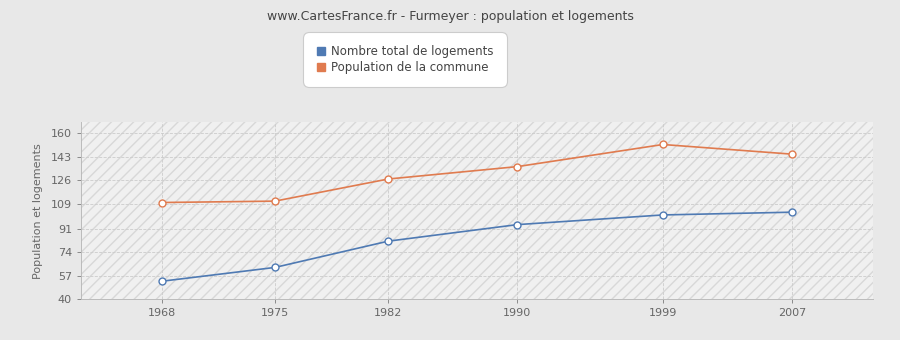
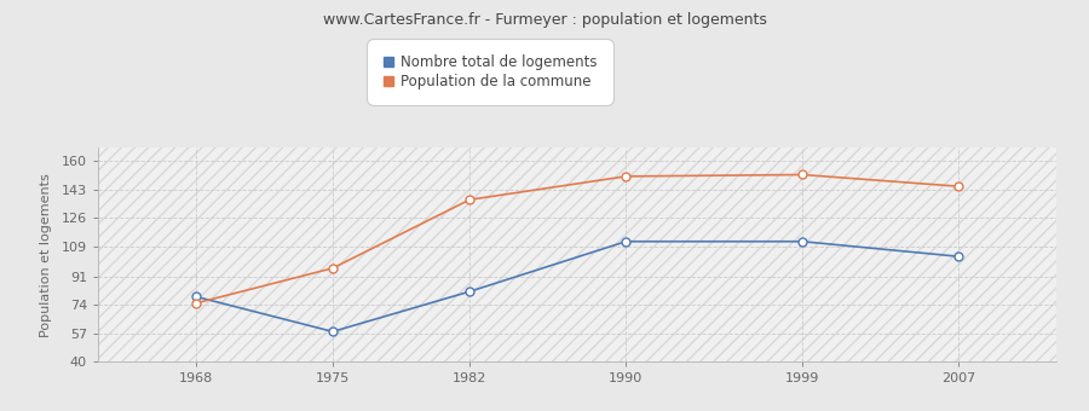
Nombre total de logements/1968: 53 -> 79
Population de la commune/1968: 110 -> 75
Nombre total de logements/1975: 63 -> 58
Population de la commune/1975: 111 -> 96
Population de la commune/1982: 127 -> 137
Nombre total de logements/1990: 94 -> 112
Population de la commune/1990: 136 -> 151
Nombre total de logements/1999: 101 -> 112
